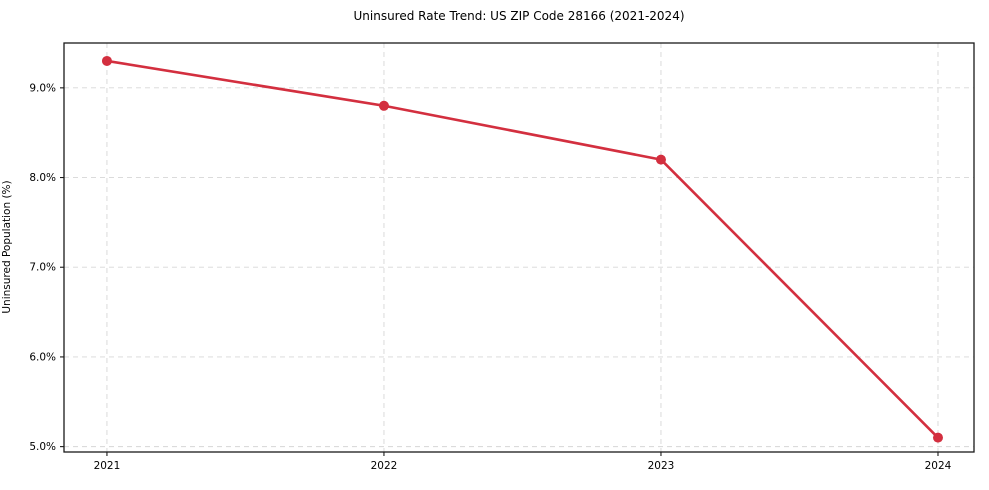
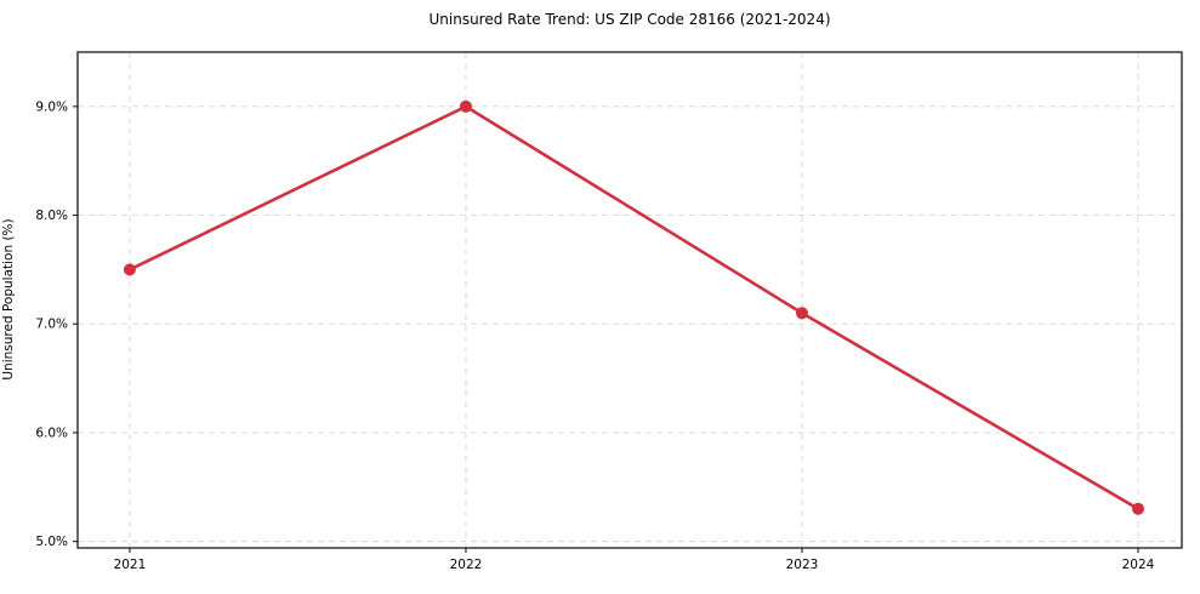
2021: 9.3% -> 7.5%
2022: 8.8% -> 9.0%
2023: 8.2% -> 7.1%
2024: 5.1% -> 5.3%
